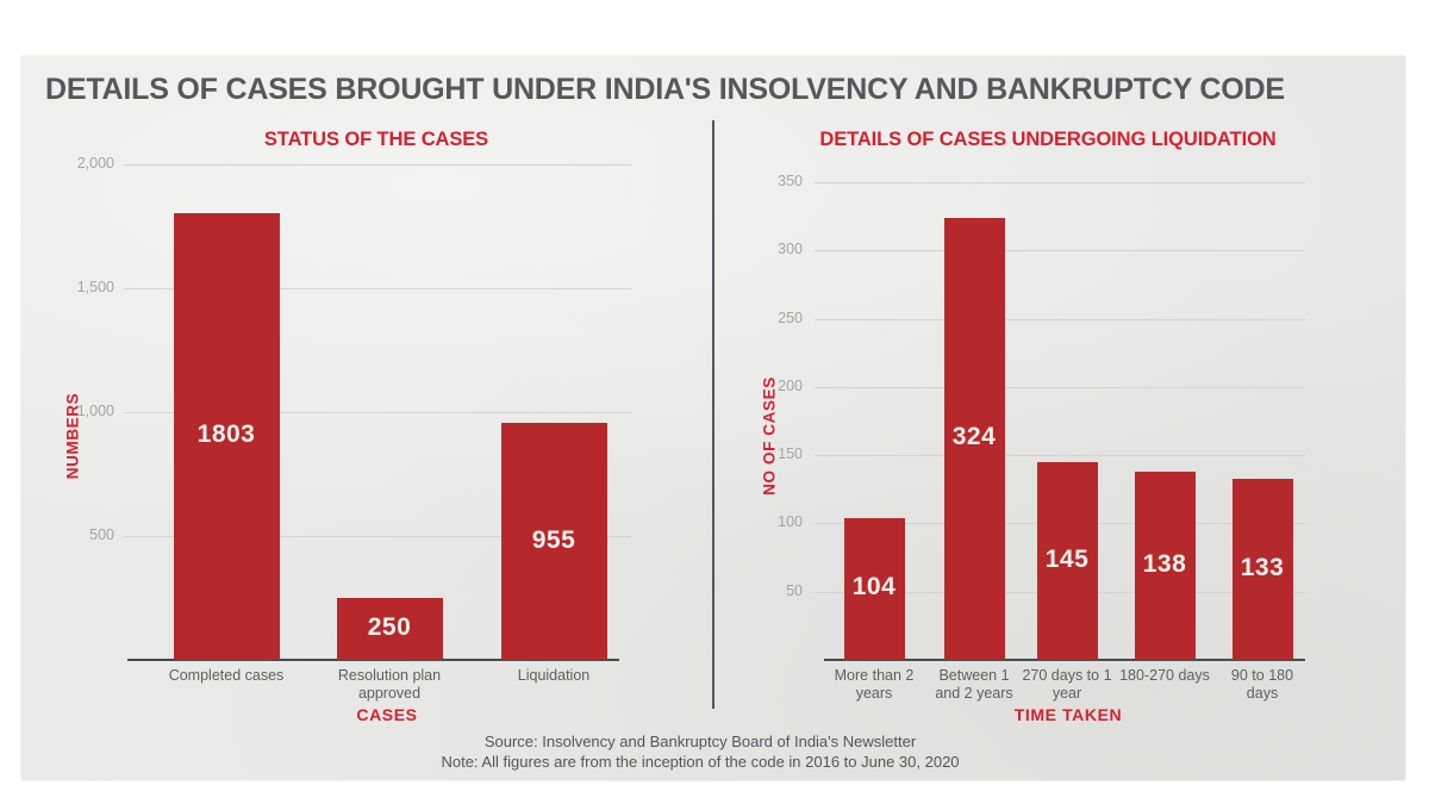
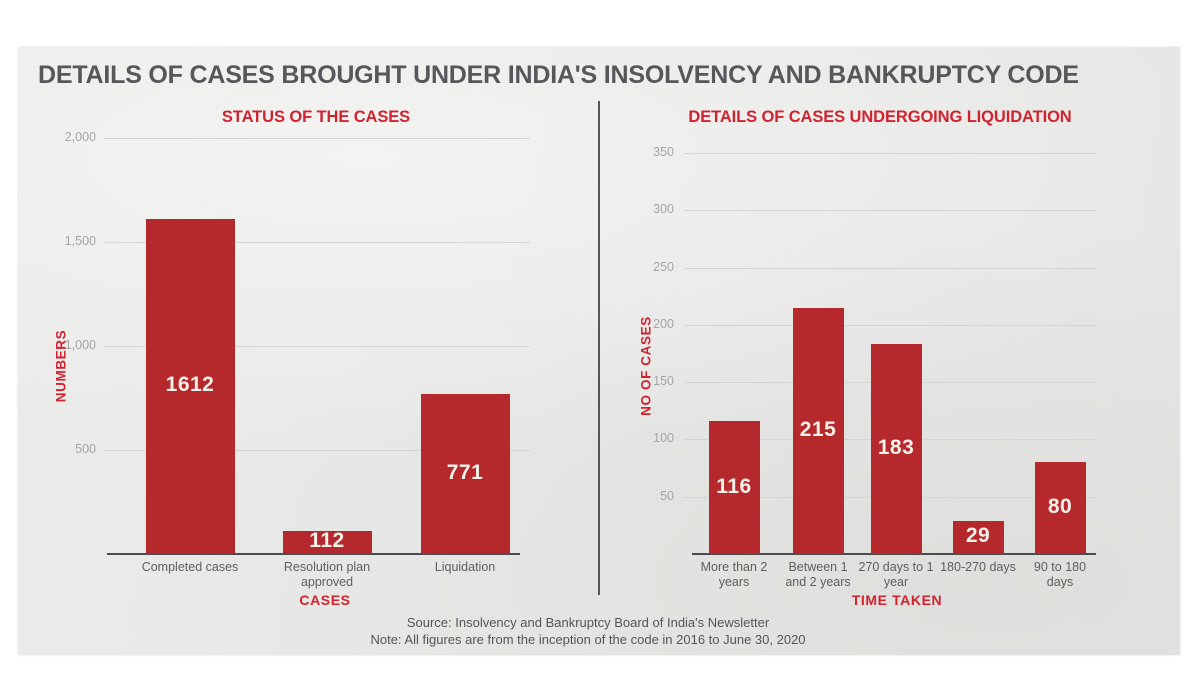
STATUS OF THE CASES/Completed cases: 1803 -> 1612
STATUS OF THE CASES/Resolution plan approved: 250 -> 112
STATUS OF THE CASES/Liquidation: 955 -> 771
DETAILS OF CASES UNDERGOING LIQUIDATION/More than 2 years: 104 -> 116
DETAILS OF CASES UNDERGOING LIQUIDATION/Between 1 and 2 years: 324 -> 215
DETAILS OF CASES UNDERGOING LIQUIDATION/270 days to 1 year: 145 -> 183
DETAILS OF CASES UNDERGOING LIQUIDATION/180-270 days: 138 -> 29
DETAILS OF CASES UNDERGOING LIQUIDATION/90 to 180 days: 133 -> 80
